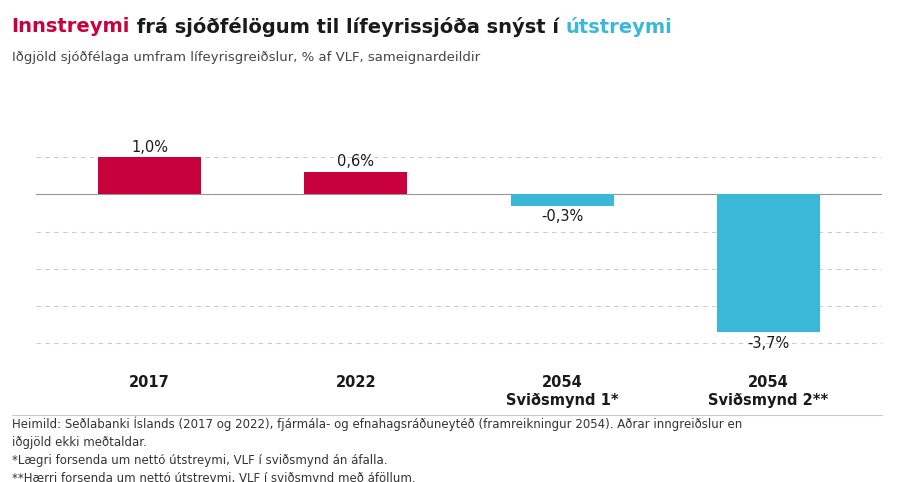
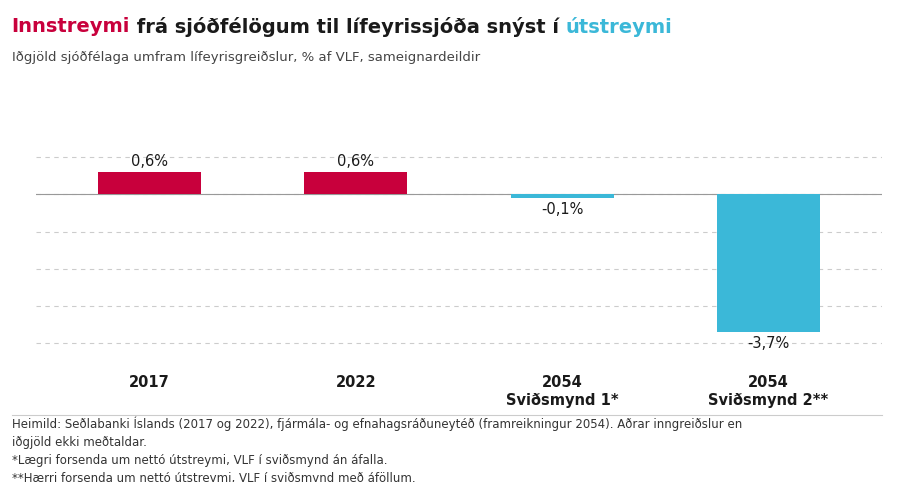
2017: 1,0% -> 0,6%
2054 Sviðsmynd 1*: -0,3% -> -0,1%
